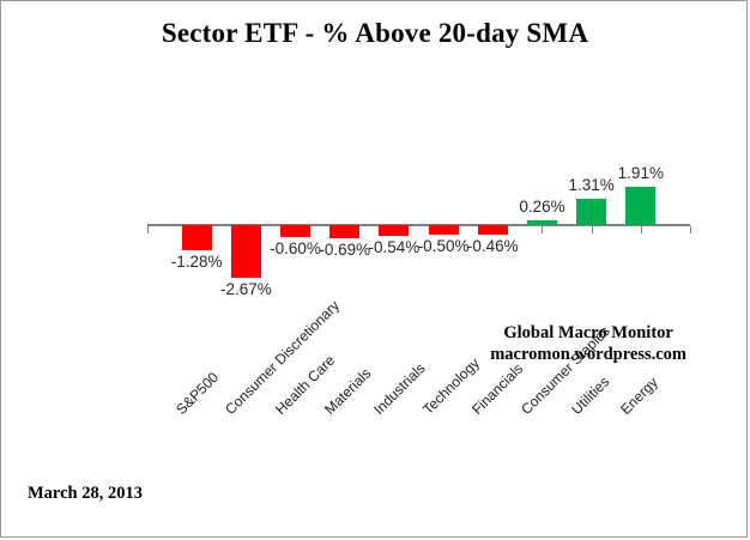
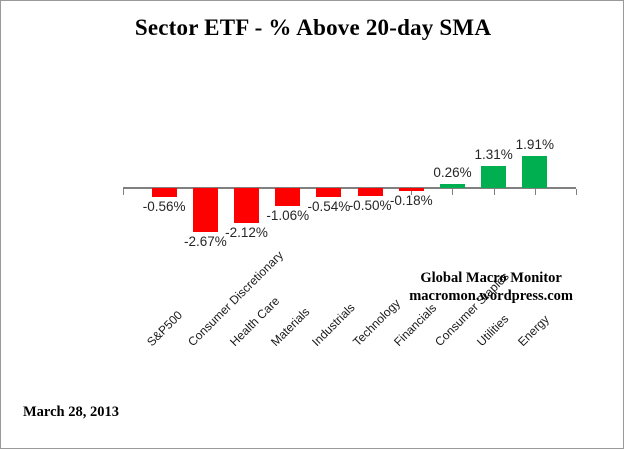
S&P500: -1.28% -> -0.56%
Health Care: -0.60% -> -2.12%
Materials: -0.69% -> -1.06%
Financials: -0.46% -> -0.18%
